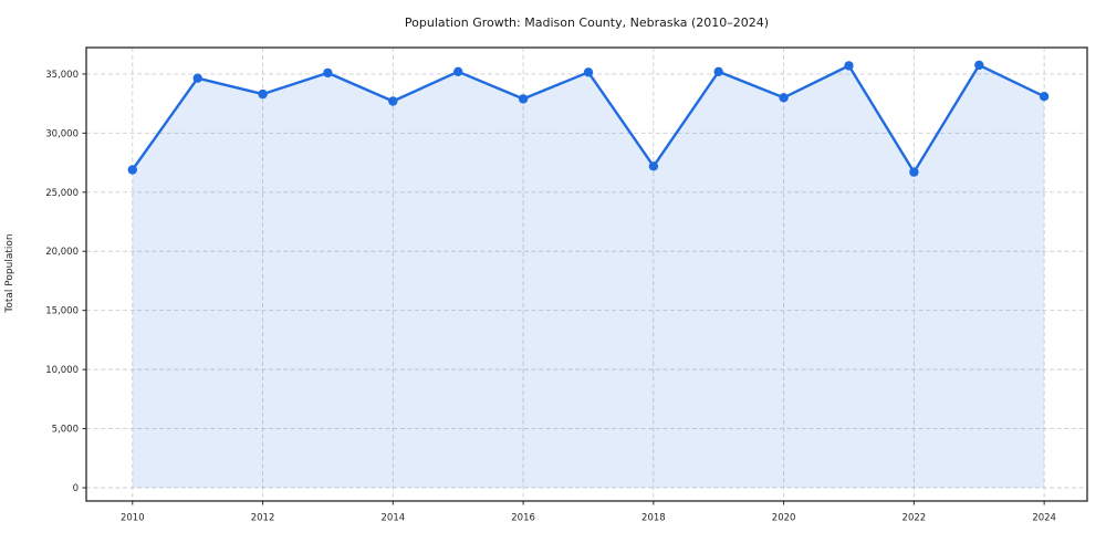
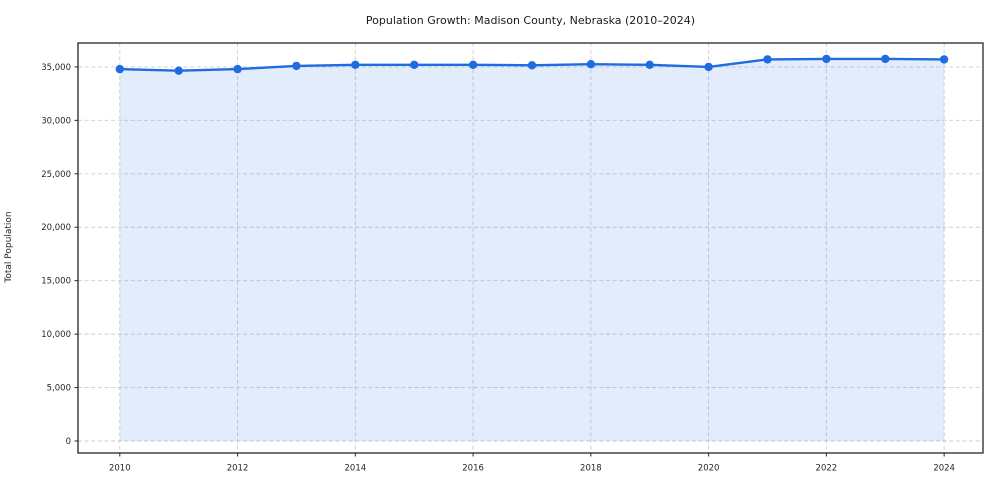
2010: 26900 -> 34800
2012: 33300 -> 34800
2014: 32700 -> 35200
2016: 32900 -> 35200
2018: 27200 -> 35200
2020: 33000 -> 35000
2022: 26700 -> 35800
2024: 33100 -> 35700
